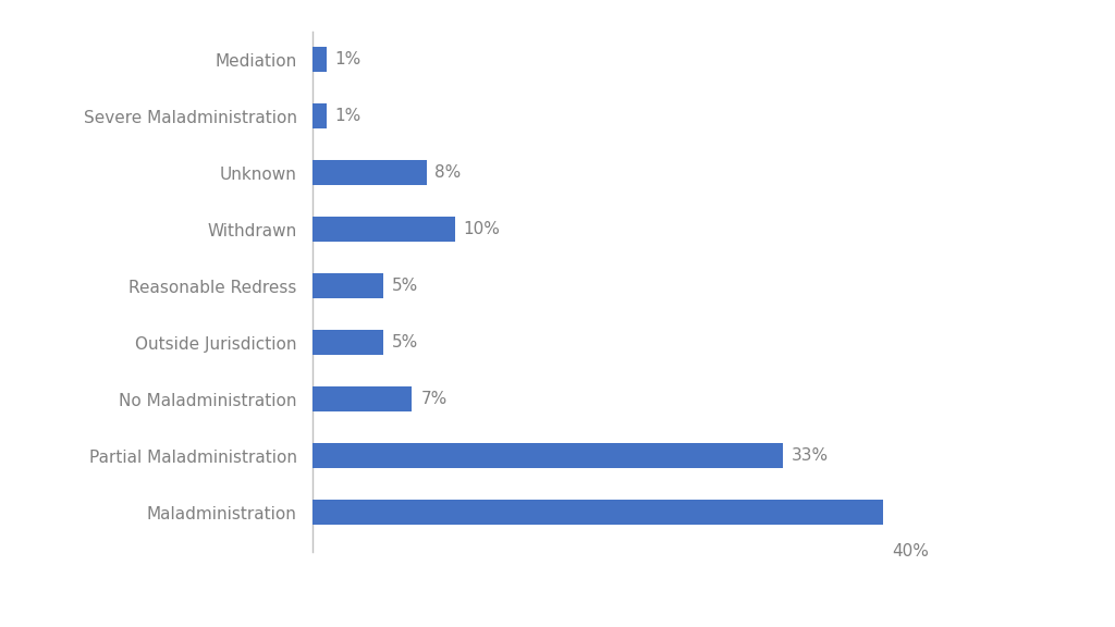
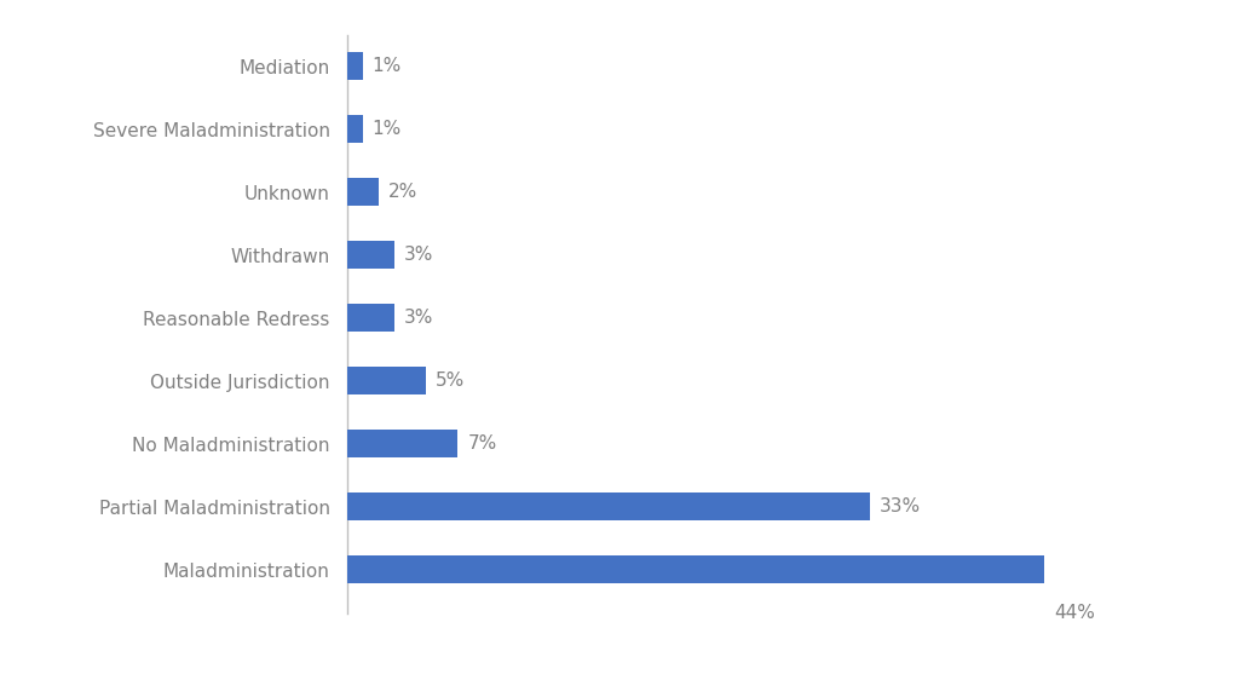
Unknown: 8% -> 2%
Withdrawn: 10% -> 3%
Reasonable Redress: 5% -> 3%
Maladministration: 40% -> 44%
